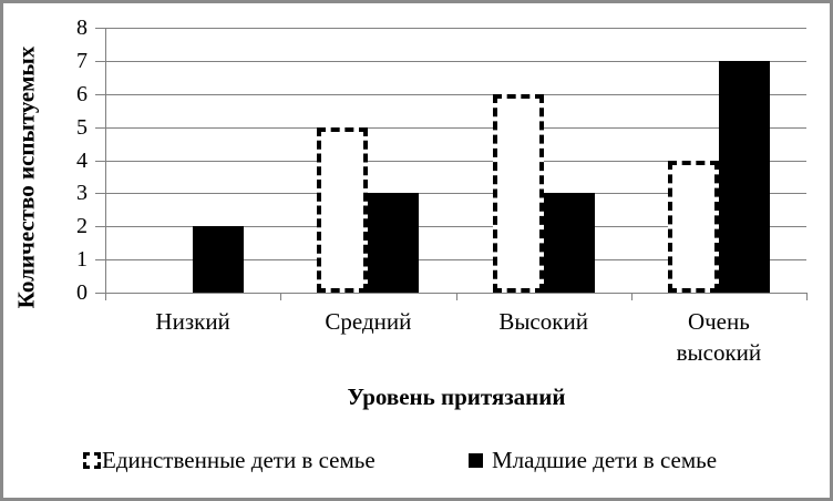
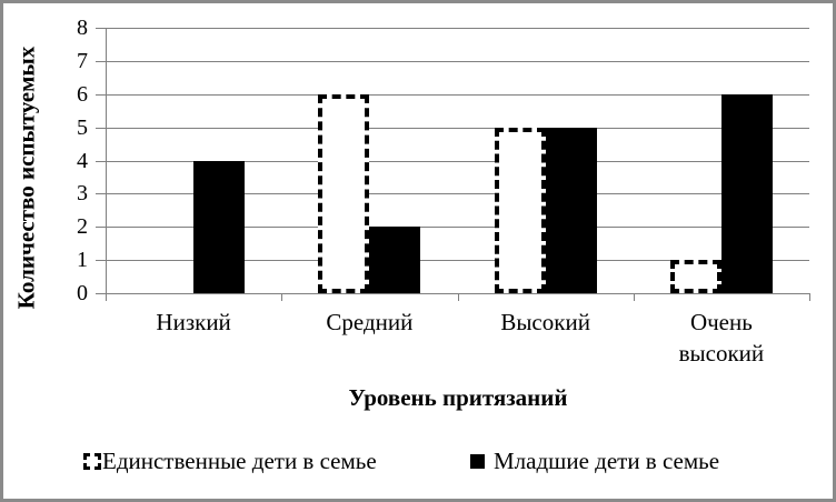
Младшие дети в семье/Низкий: 2 -> 4
Единственные дети в семье/Средний: 5 -> 6
Младшие дети в семье/Средний: 3 -> 2
Единственные дети в семье/Высокий: 6 -> 5
Младшие дети в семье/Высокий: 3 -> 5
Единственные дети в семье/Очень высокий: 4 -> 1
Младшие дети в семье/Очень высокий: 7 -> 6
